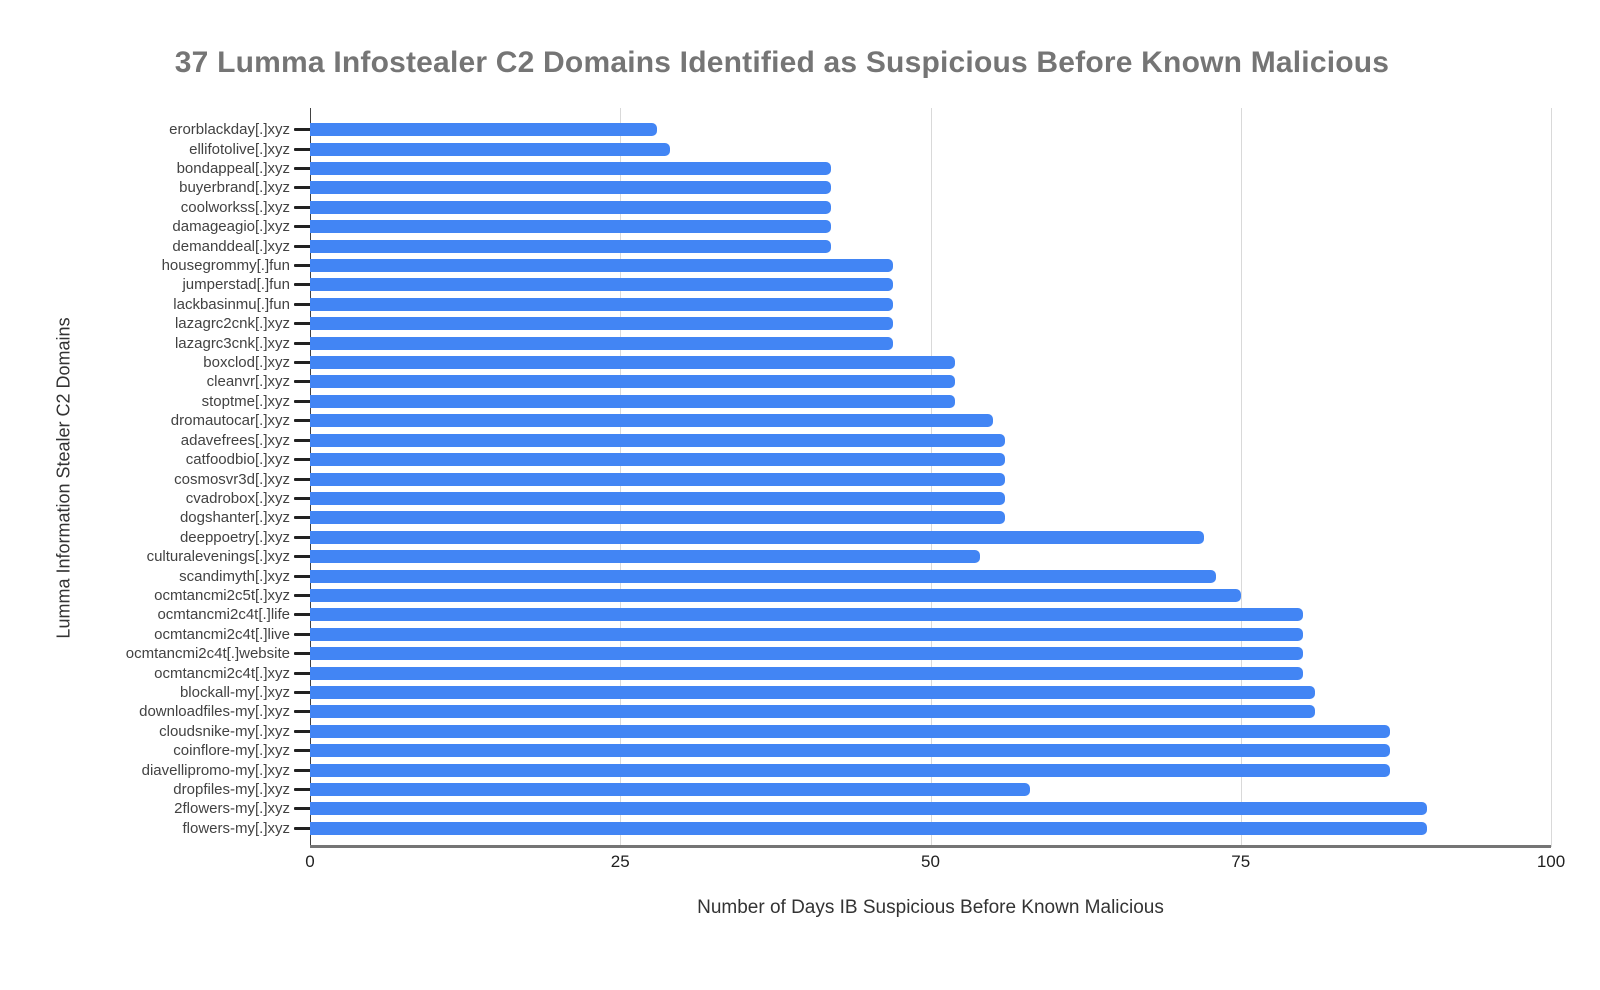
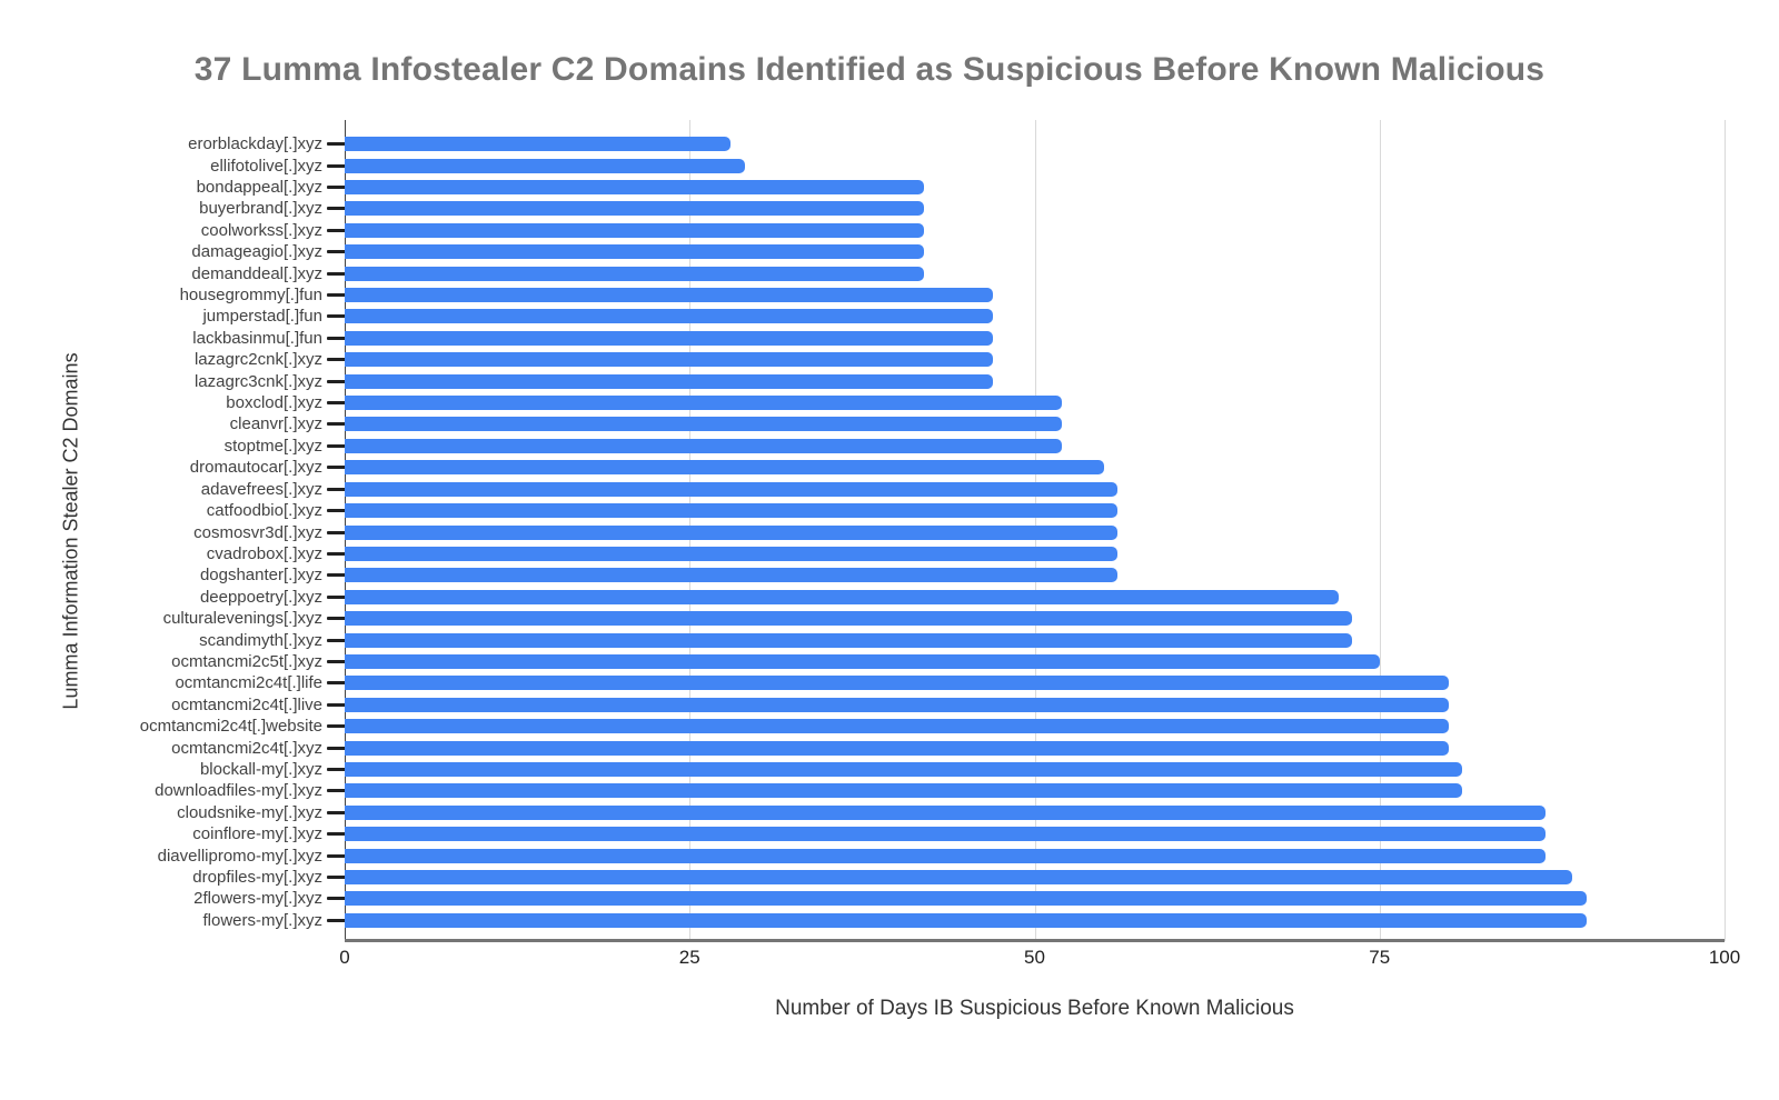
culturalevenings[.]xyz: 54 -> 73
dropfiles-my[.]xyz: 58 -> 89
